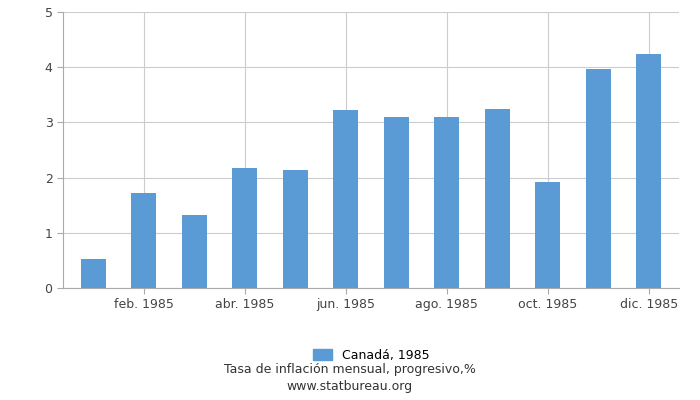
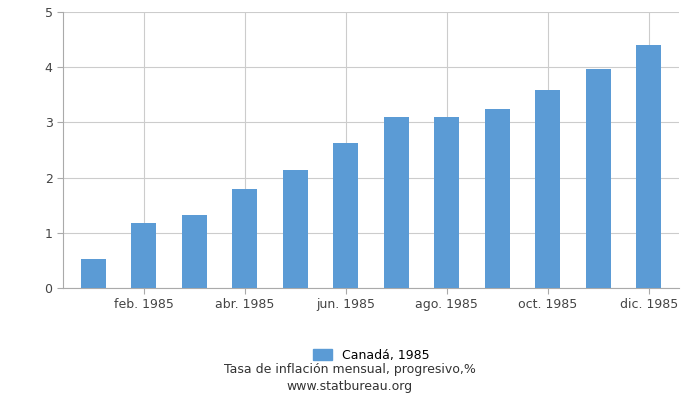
feb. 1985: 1.72 -> 1.17
abr. 1985: 2.18 -> 1.80
jun. 1985: 3.22 -> 2.62
oct. 1985: 1.92 -> 3.59
dic. 1985: 4.24 -> 4.40
